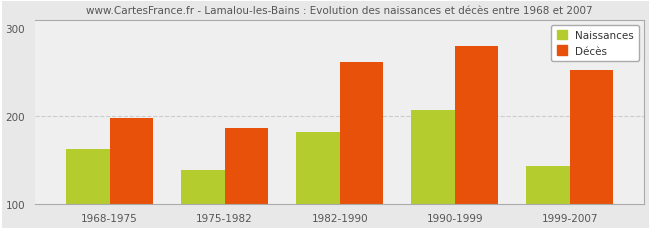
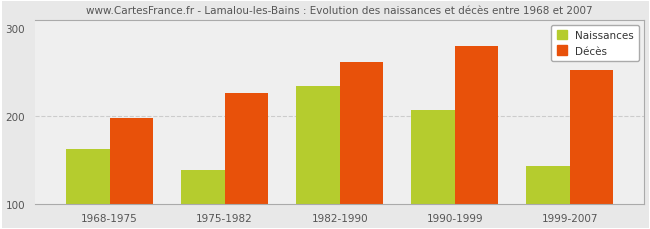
Décès/1975-1982: 186 -> 226
Naissances/1982-1990: 182 -> 234
